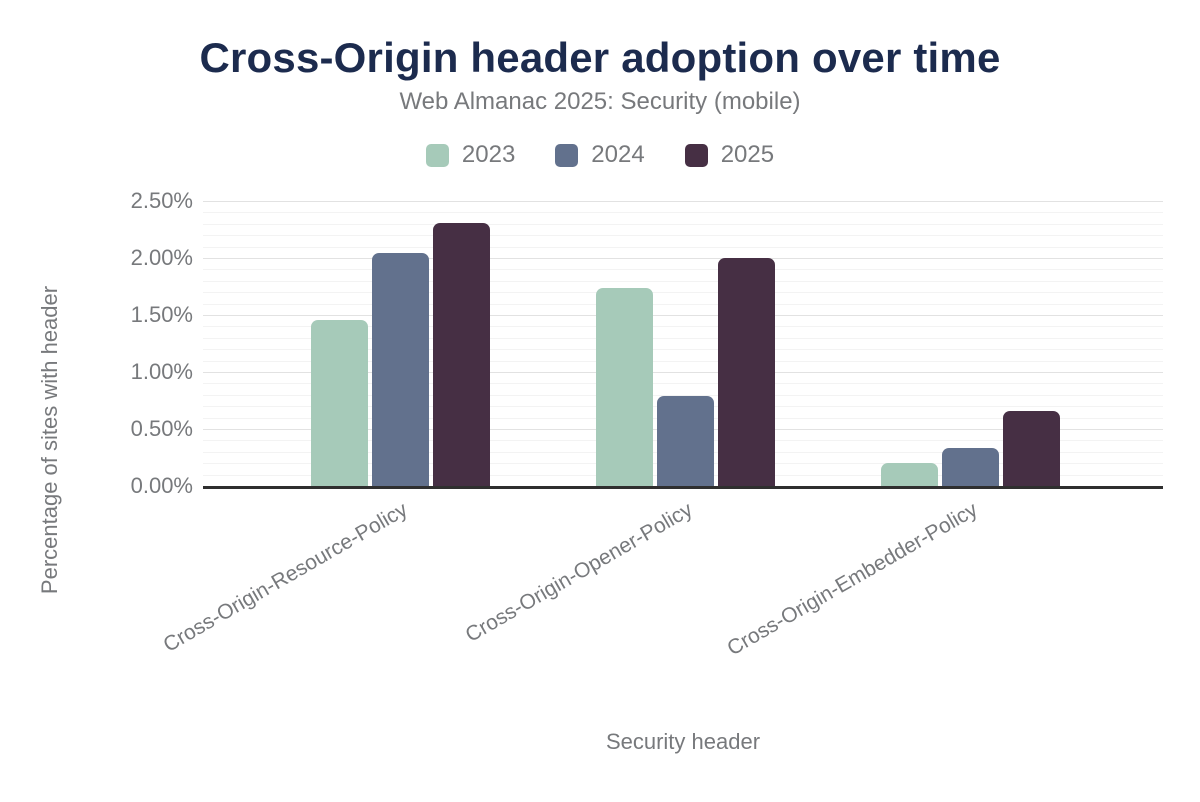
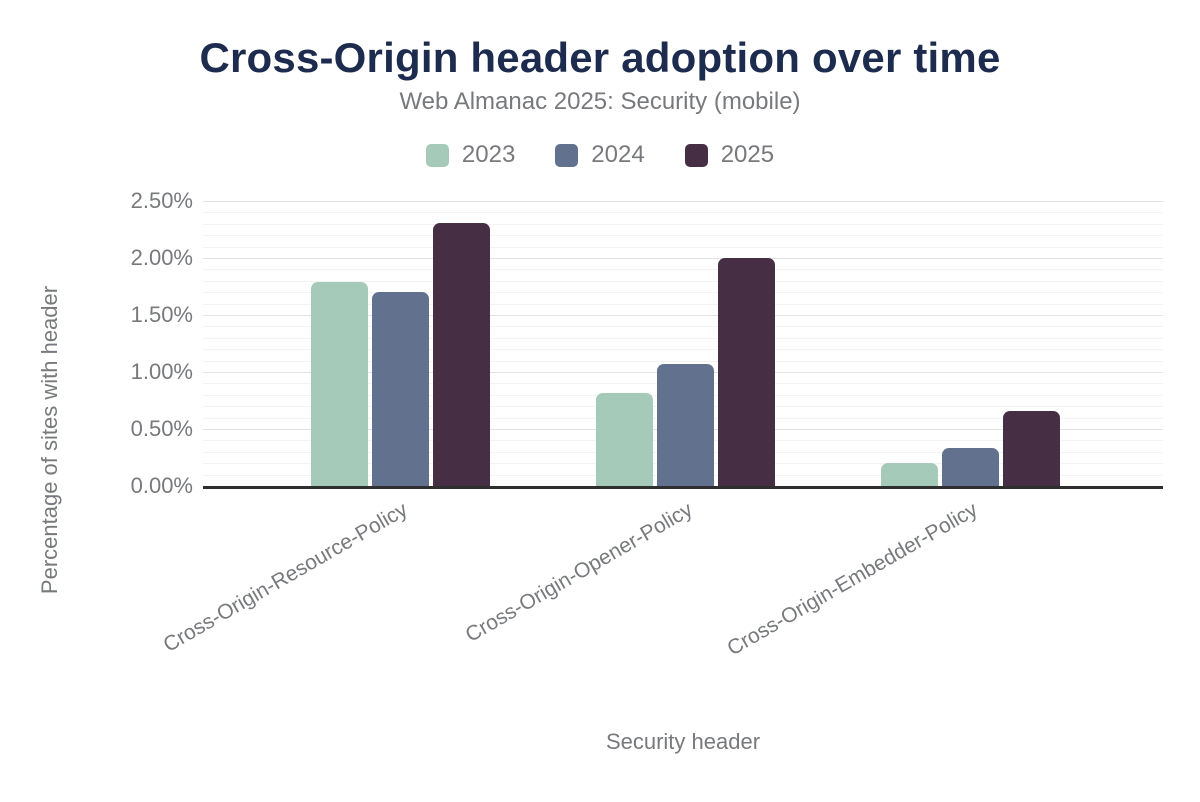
2023/Cross-Origin-Resource-Policy: 1.46% -> 1.79%
2024/Cross-Origin-Resource-Policy: 2.04% -> 1.70%
2023/Cross-Origin-Opener-Policy: 1.74% -> 0.82%
2024/Cross-Origin-Opener-Policy: 0.79% -> 1.07%
